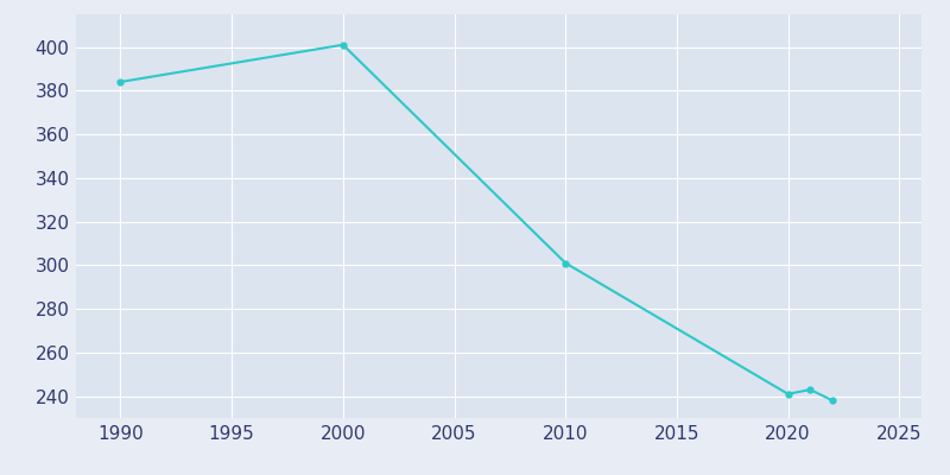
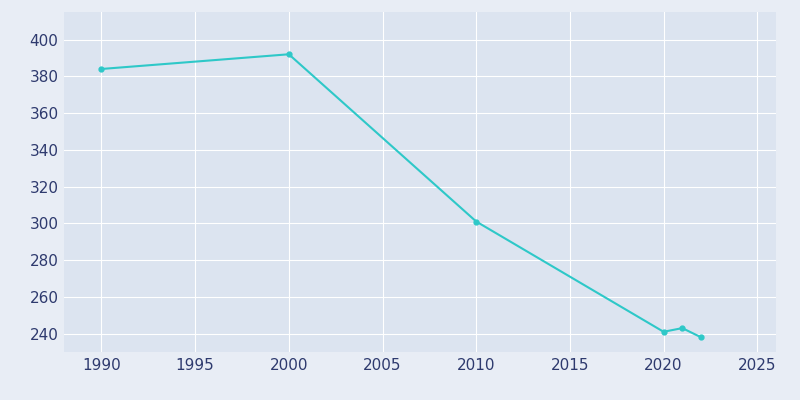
2000: 401 -> 392
